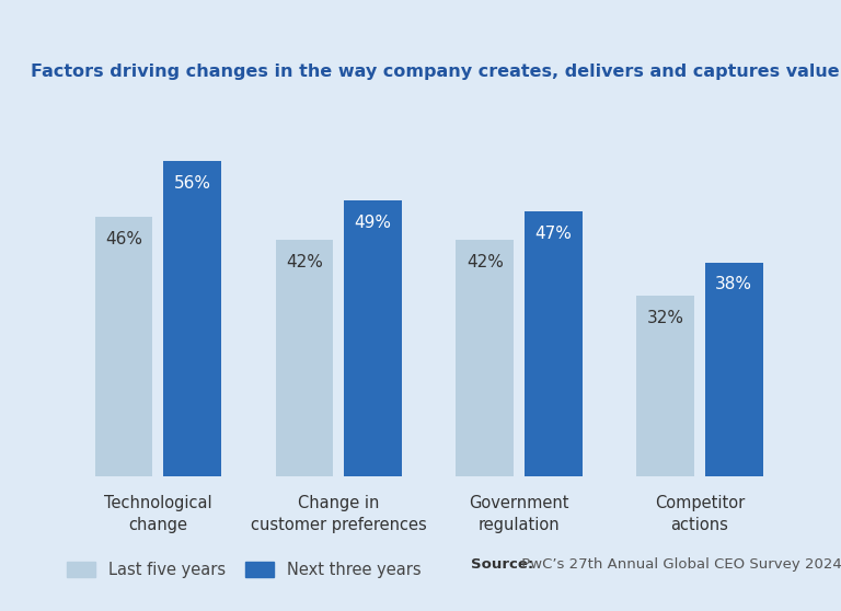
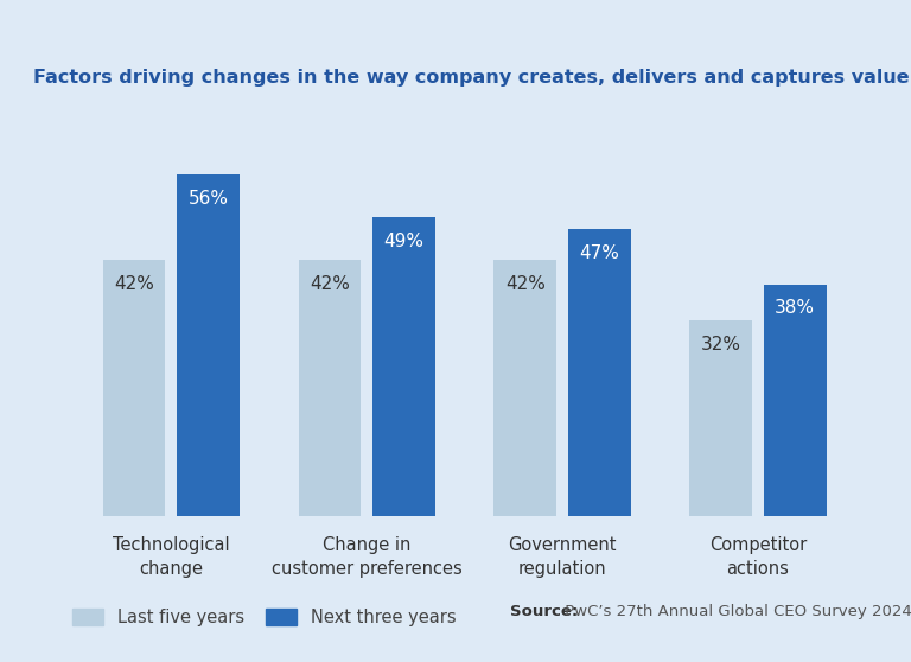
Last five years/Technological change: 46% -> 42%
